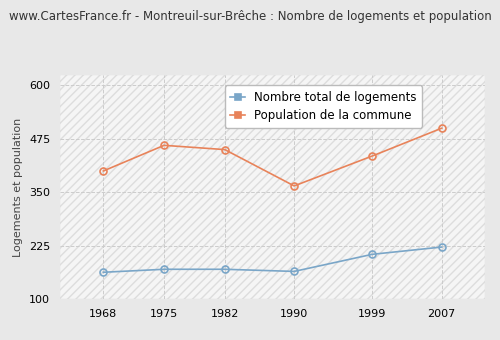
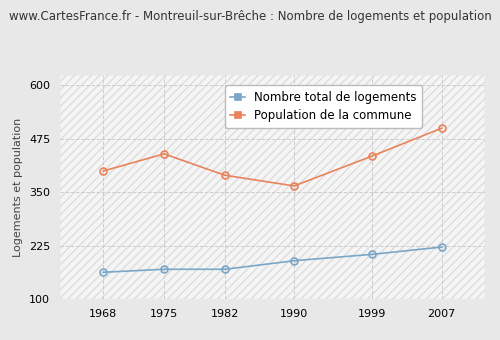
Population de la commune/1975: 460 -> 440
Population de la commune/1982: 450 -> 390
Nombre total de logements/1990: 165 -> 190
